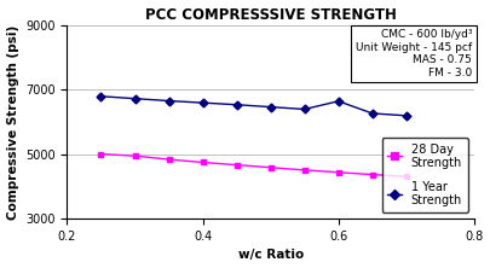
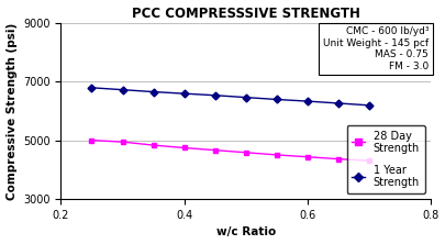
1 Year Strength/0.6: 6650 -> 6340
